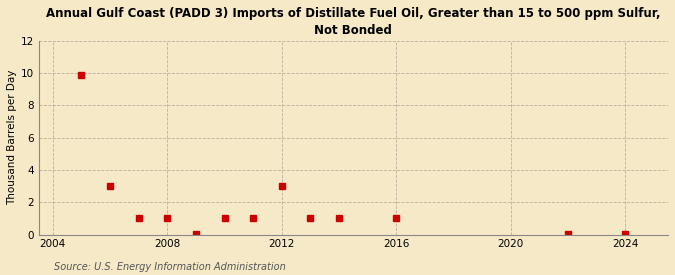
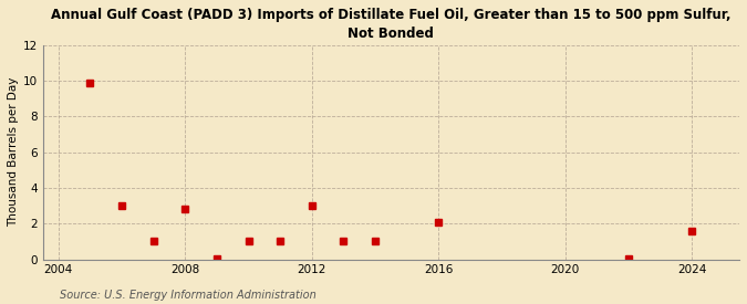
2008: 1.0 -> 2.8
2016: 1.0 -> 2.1
2024: 0.1 -> 1.6
